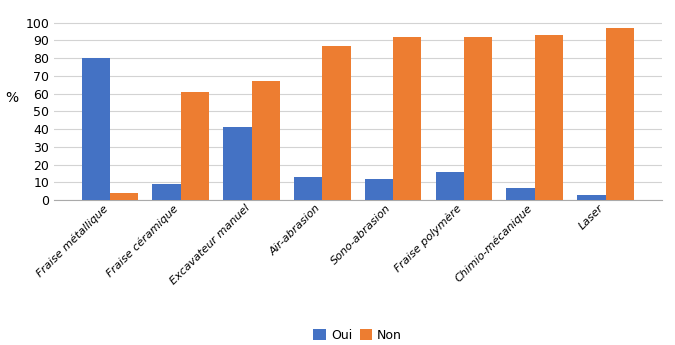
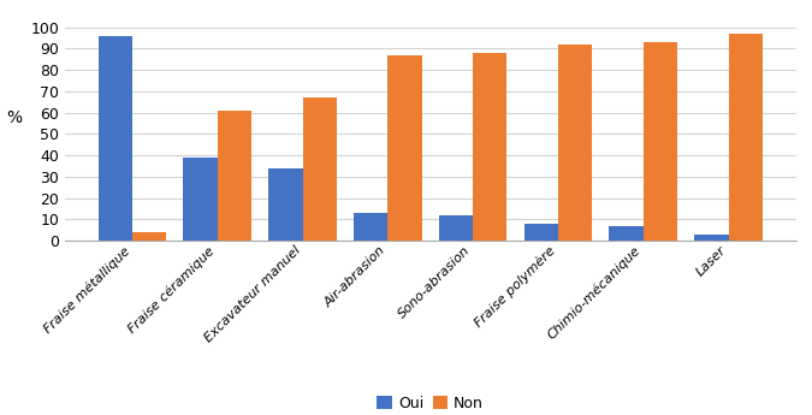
Oui/Fraise métallique: 80 -> 96
Oui/Fraise céramique: 9 -> 39
Oui/Excavateur manuel: 41 -> 34
Non/Sono-abrasion: 92 -> 88
Oui/Fraise polymère: 16 -> 8
